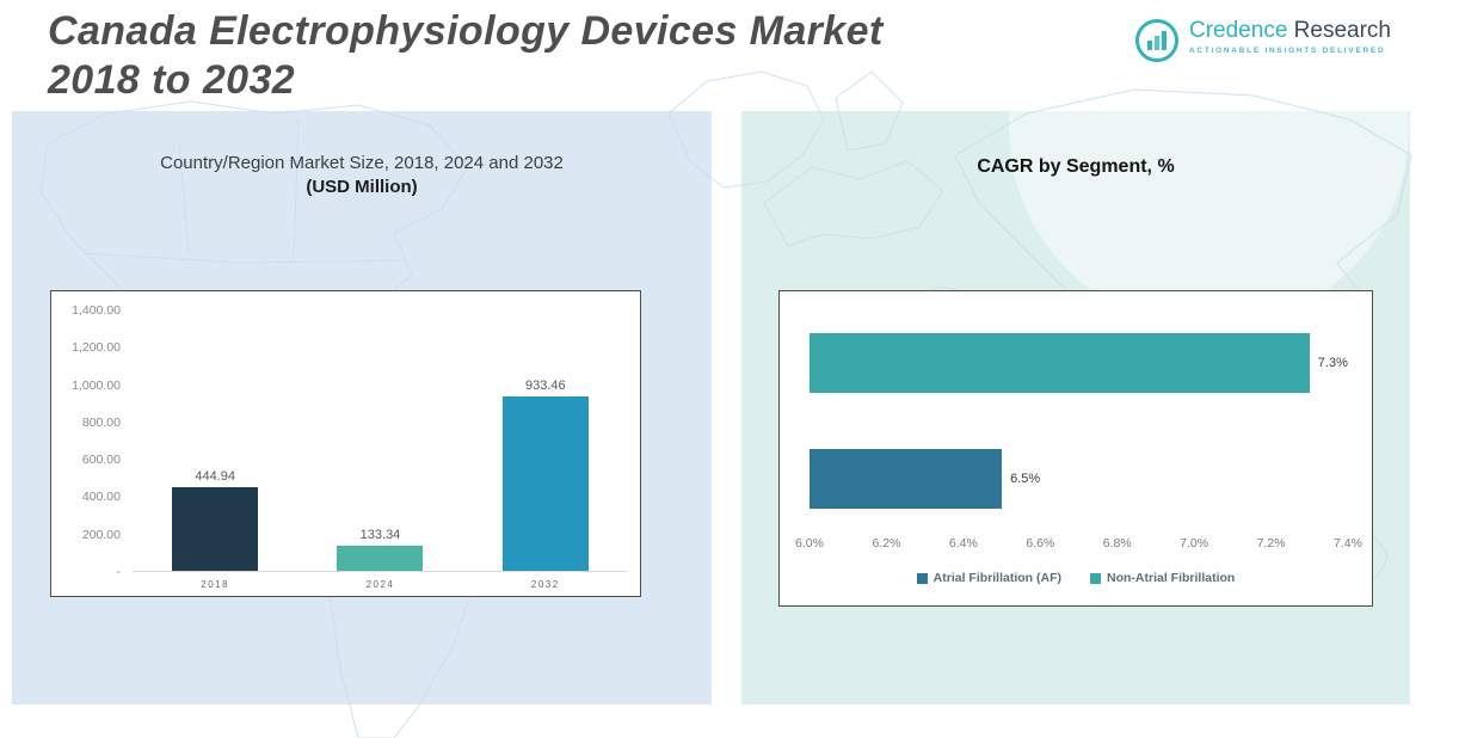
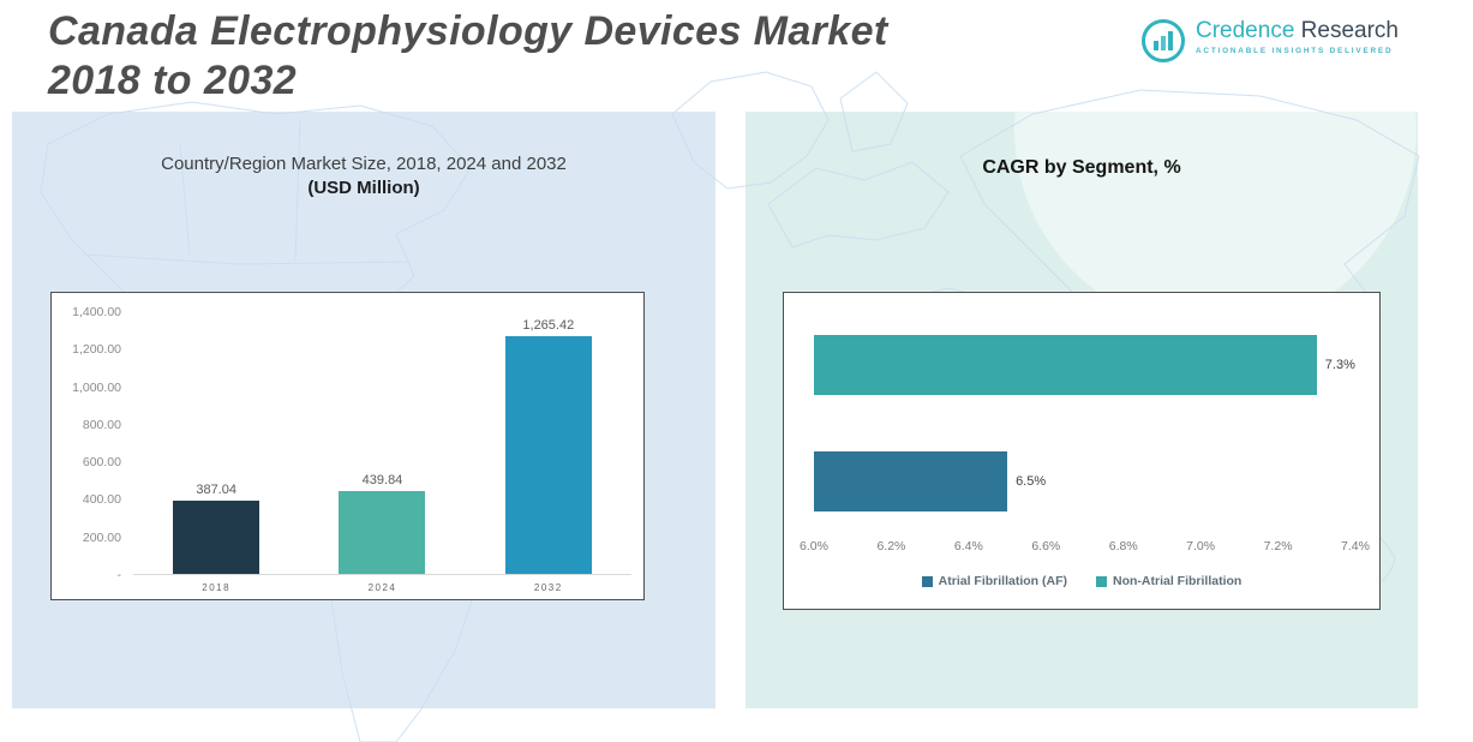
Country/Region Market Size, 2018, 2024 and 2032/2018: 444.94 -> 387.04
Country/Region Market Size, 2018, 2024 and 2032/2024: 133.34 -> 439.84
Country/Region Market Size, 2018, 2024 and 2032/2032: 933.46 -> 1,265.42
